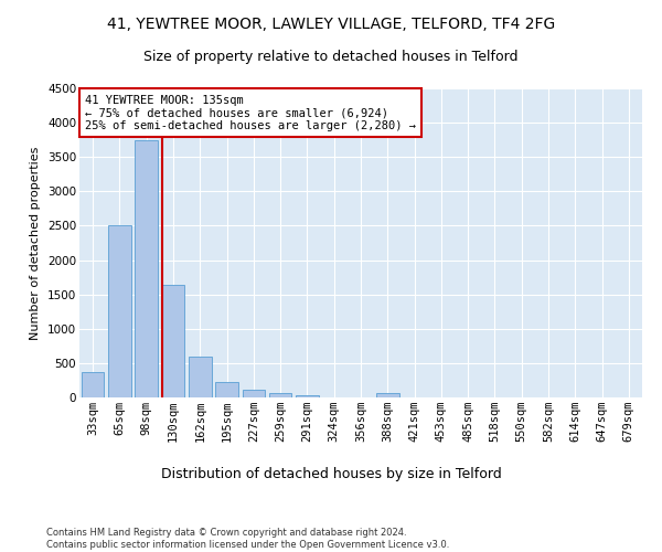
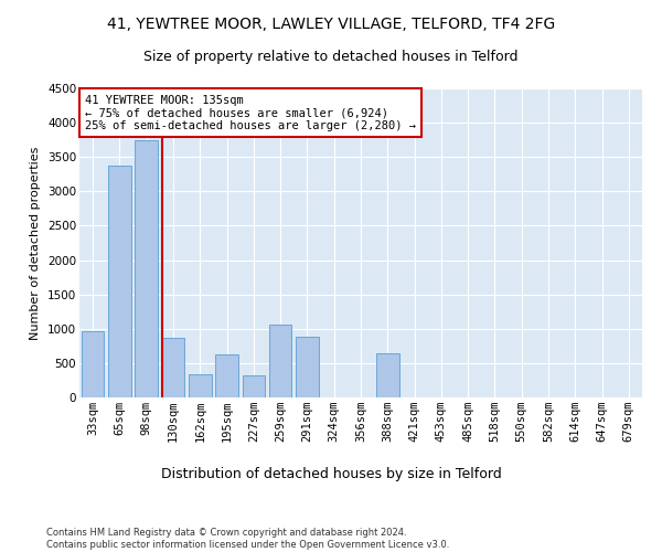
33sqm: 370 -> 960
65sqm: 2500 -> 3380
130sqm: 1640 -> 860
162sqm: 590 -> 340
195sqm: 230 -> 620
227sqm: 110 -> 320
259sqm: 60 -> 1060
291sqm: 40 -> 880
388sqm: 60 -> 640
